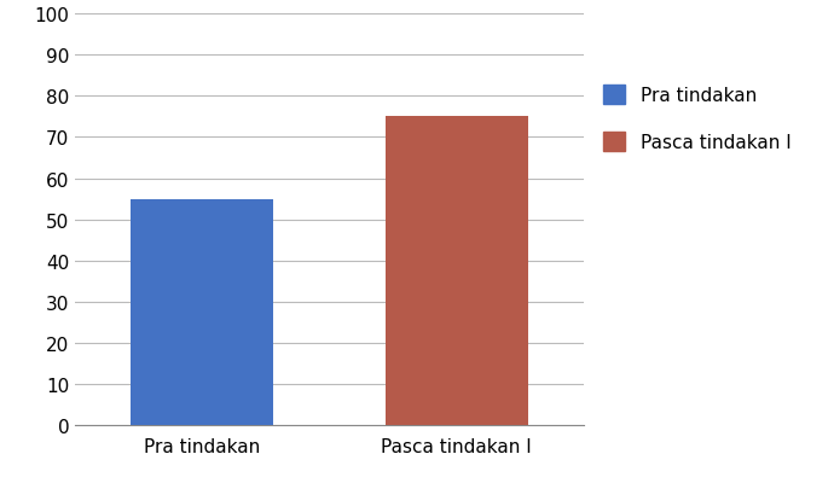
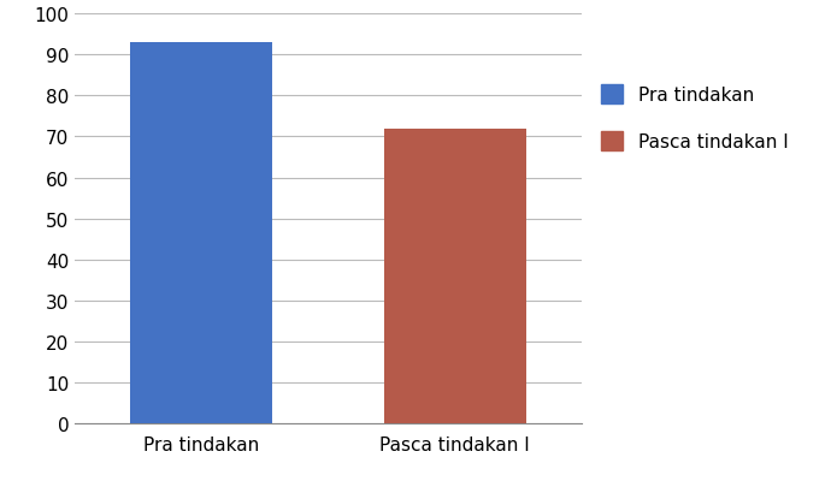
Pra tindakan: 55 -> 93
Pasca tindakan I: 75 -> 72
